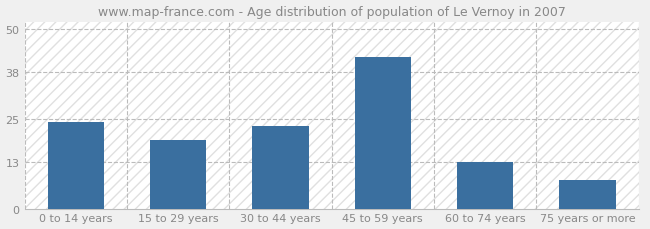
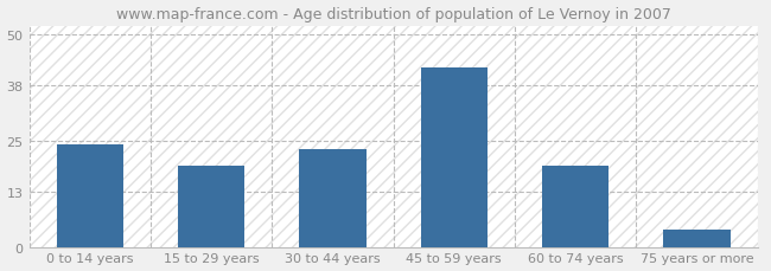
60 to 74 years: 13 -> 19
75 years or more: 8 -> 4
